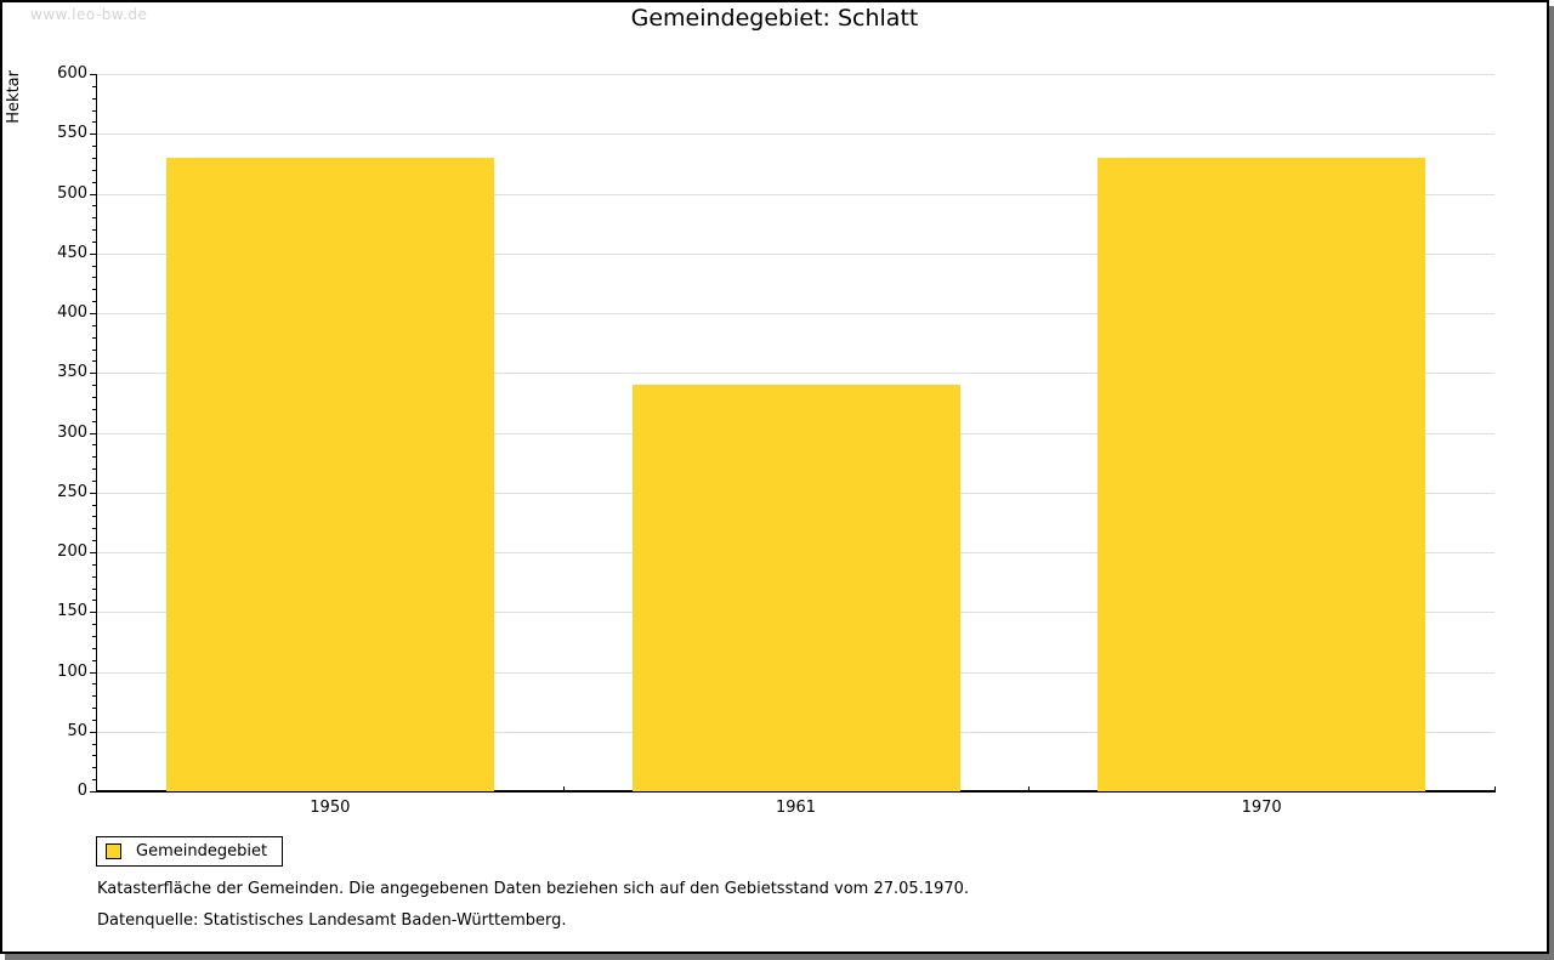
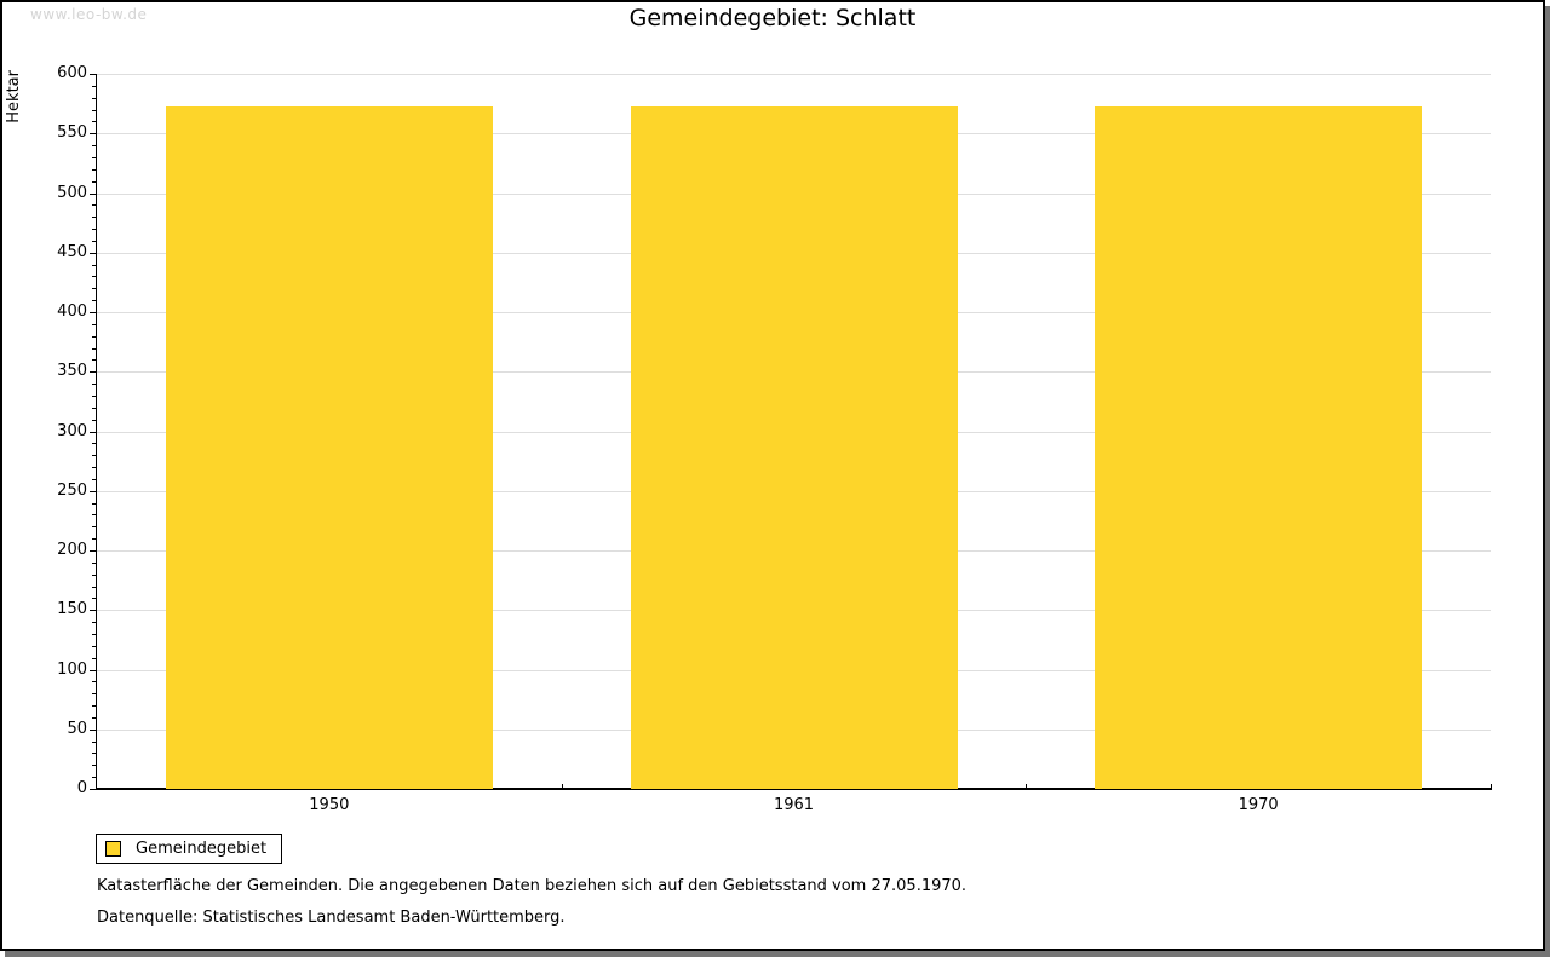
1950: 530 -> 570
1961: 340 -> 570
1970: 530 -> 570
